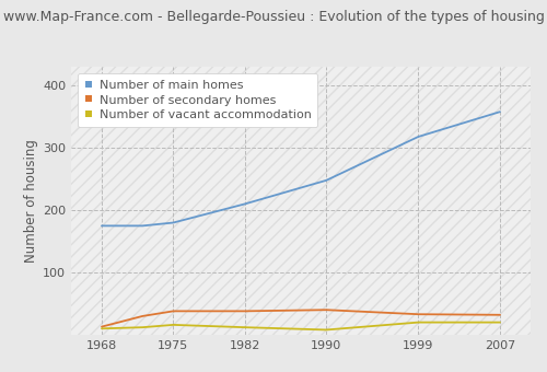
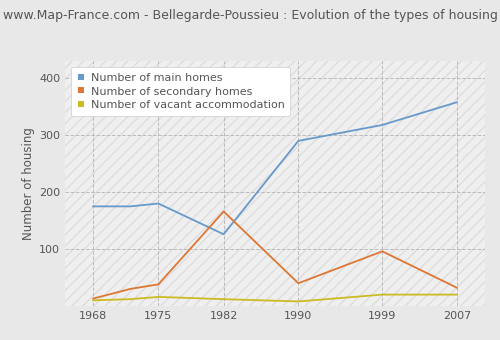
Number of main homes/1982: 210 -> 126
Number of secondary homes/1982: 38 -> 166
Number of main homes/1990: 248 -> 290
Number of secondary homes/1999: 33 -> 96
